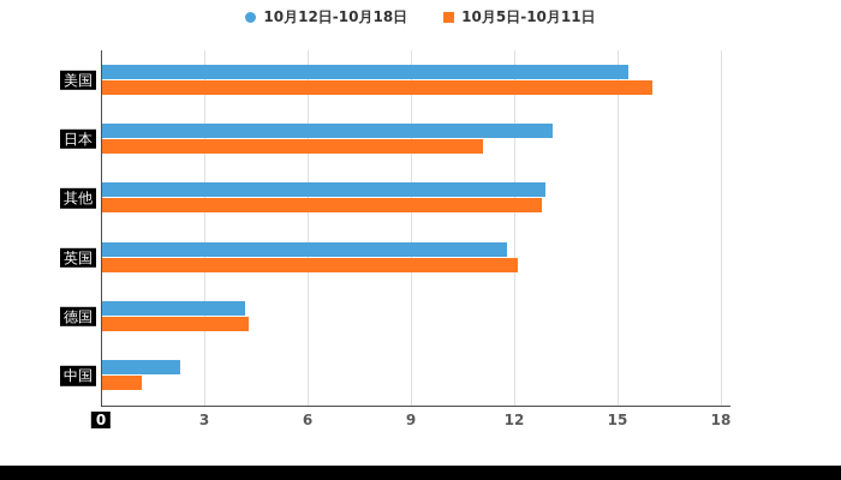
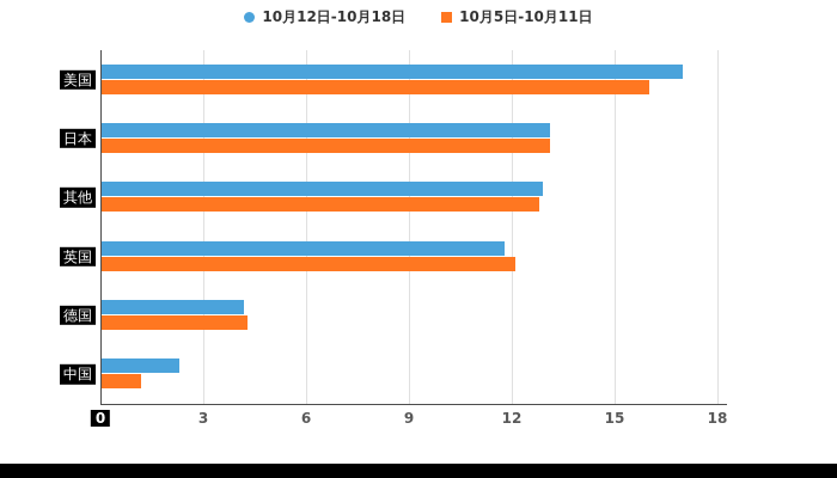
10月12日-10月18日/美国: 15.3 -> 17.0
10月5日-10月11日/日本: 11.1 -> 13.1
